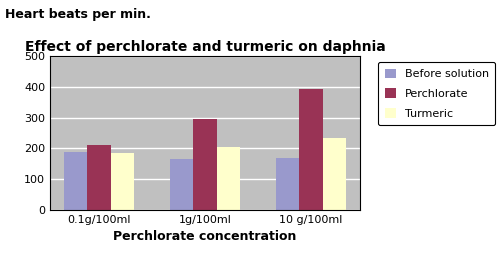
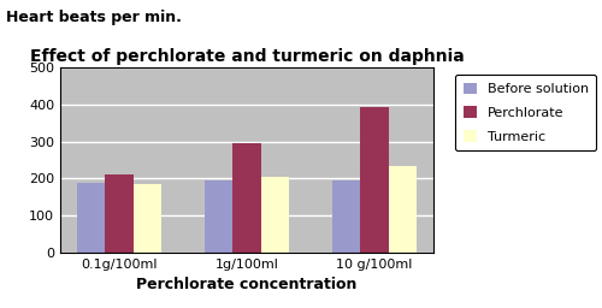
Before solution/1g/100ml: 165 -> 195
Before solution/10 g/100ml: 170 -> 195
